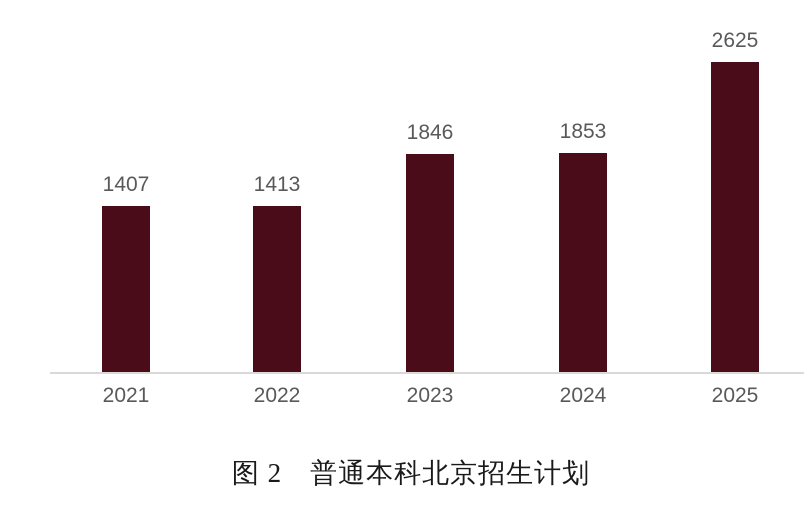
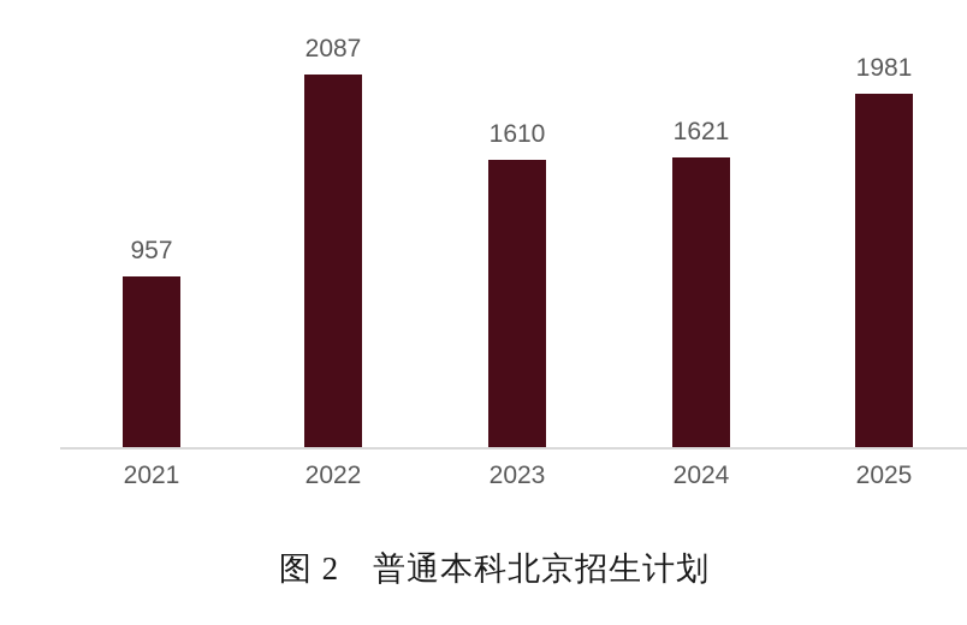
2021: 1407 -> 957
2022: 1413 -> 2087
2023: 1846 -> 1610
2024: 1853 -> 1621
2025: 2625 -> 1981
